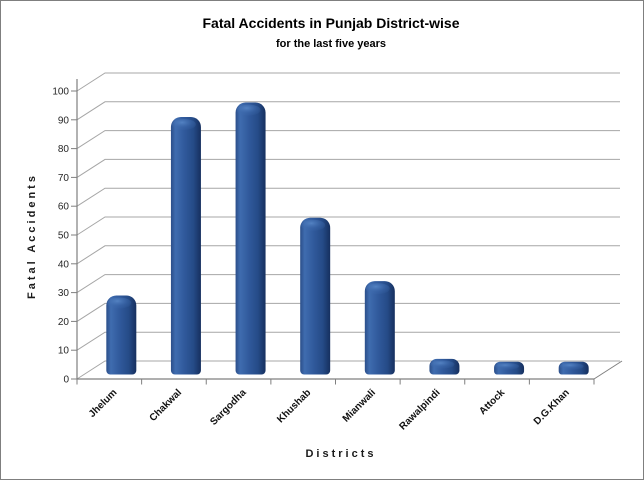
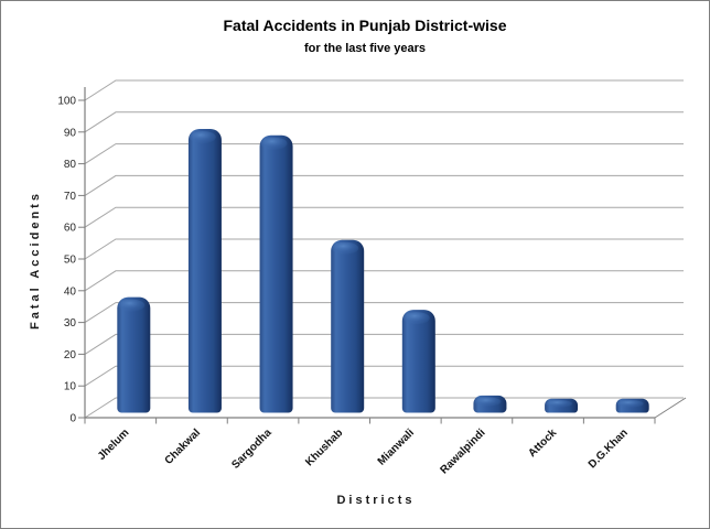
Jhelum: 25 -> 34
Sargodha: 92 -> 85
